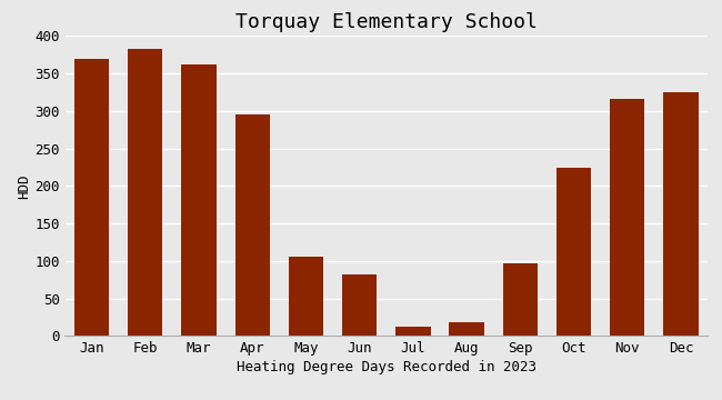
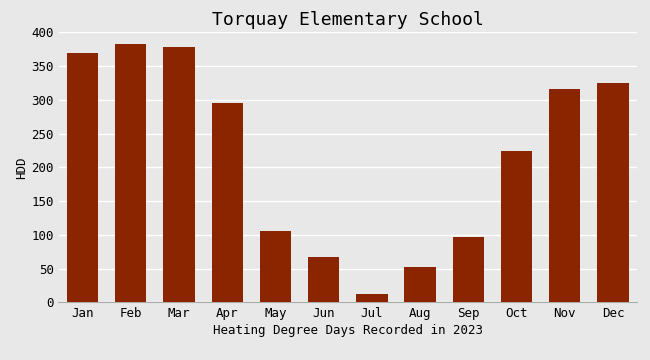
Mar: 362 -> 378
Jun: 82 -> 68
Aug: 18 -> 52
